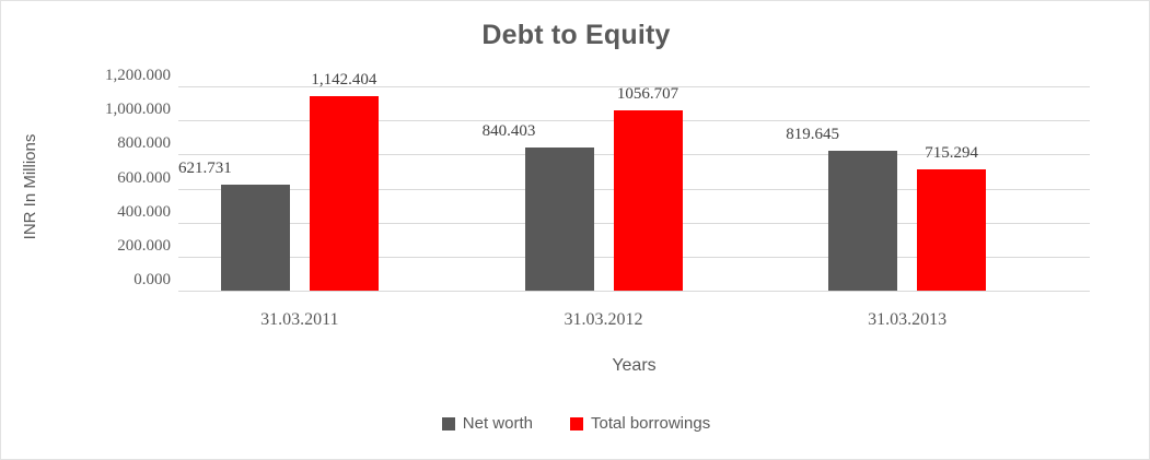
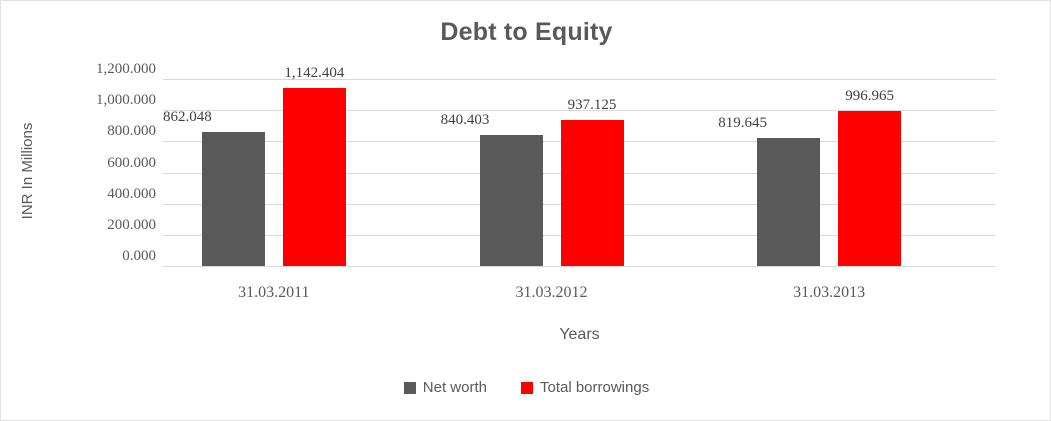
Net worth/31.03.2011: 621.731 -> 862.048
Total borrowings/31.03.2012: 1056.707 -> 937.125
Total borrowings/31.03.2013: 715.294 -> 996.965
